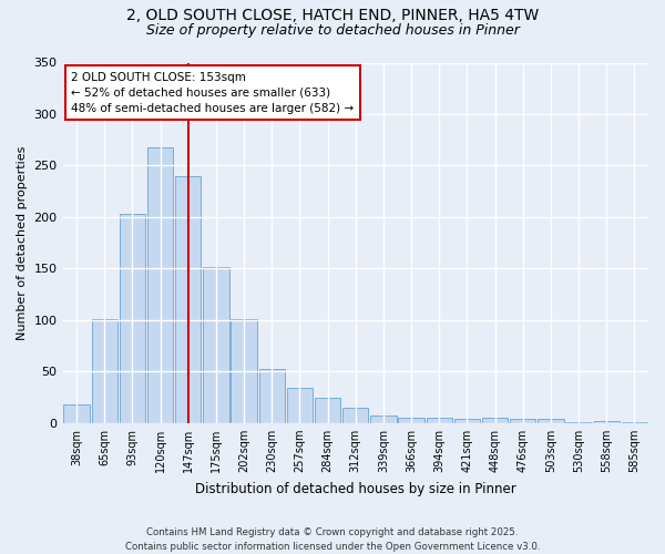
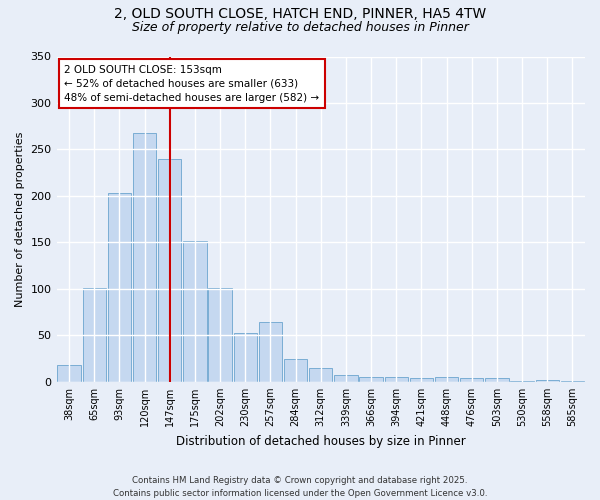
257sqm: 34 -> 64
